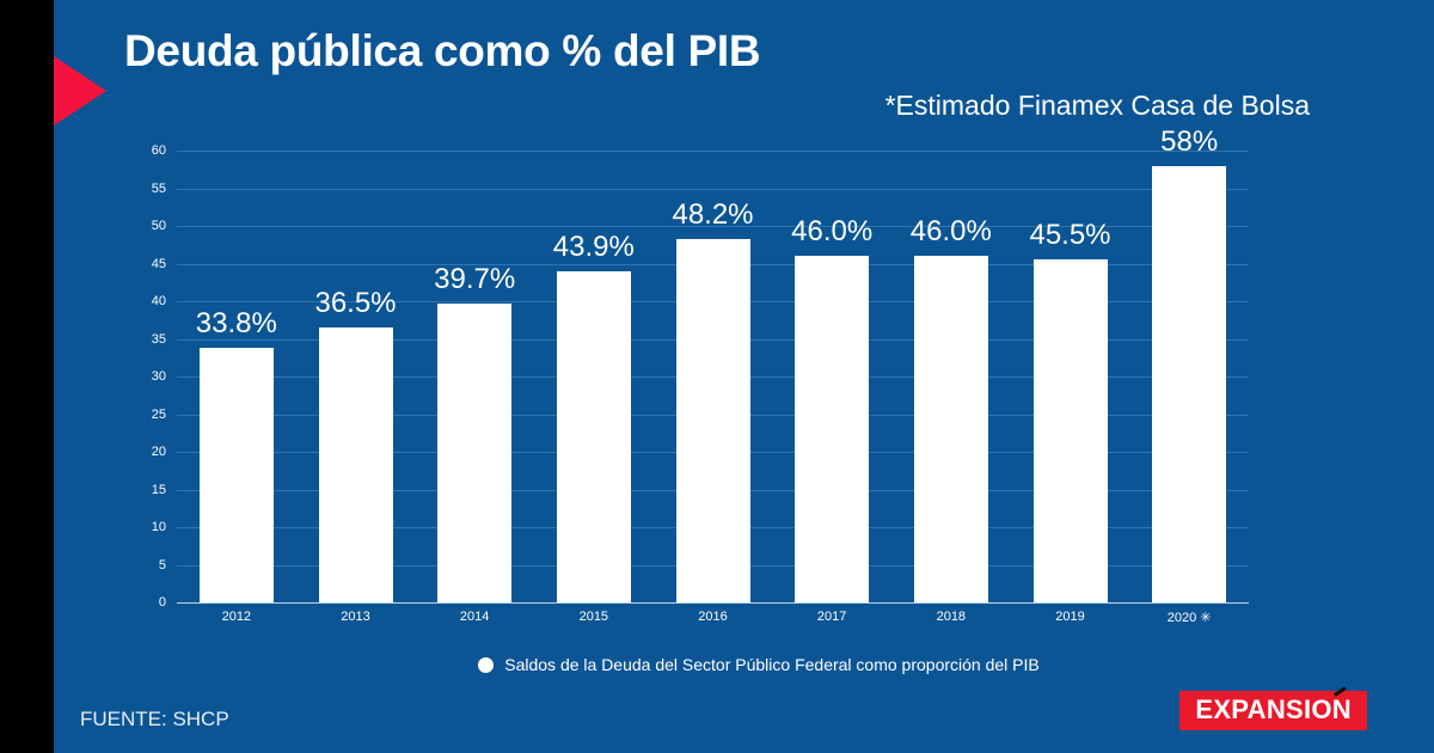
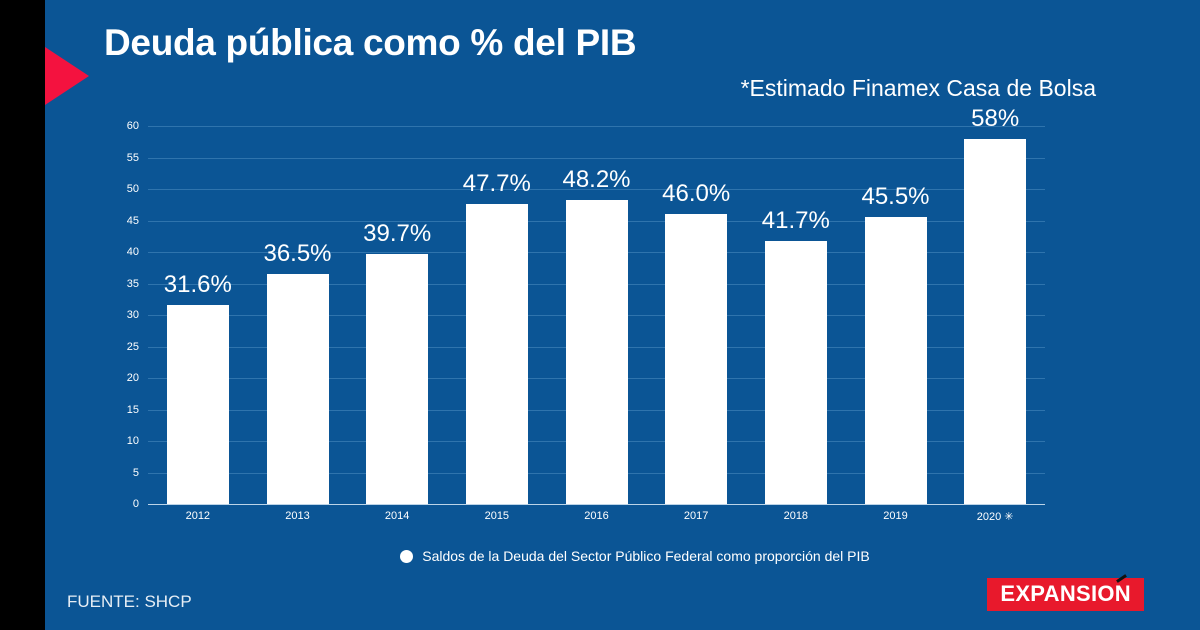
2012: 33.8% -> 31.6%
2015: 43.9% -> 47.7%
2018: 46.0% -> 41.7%
